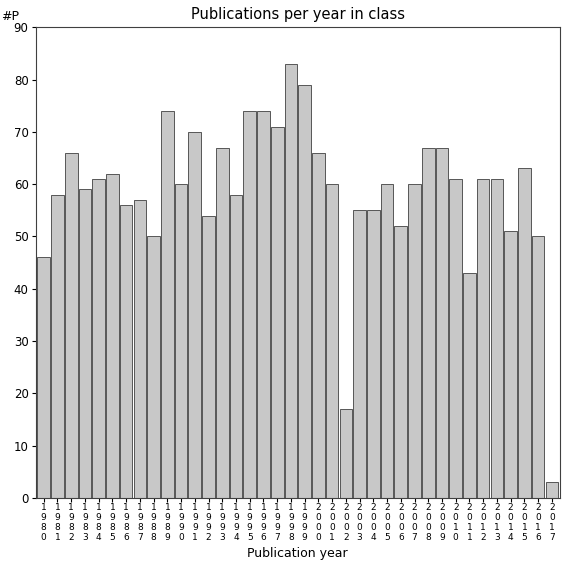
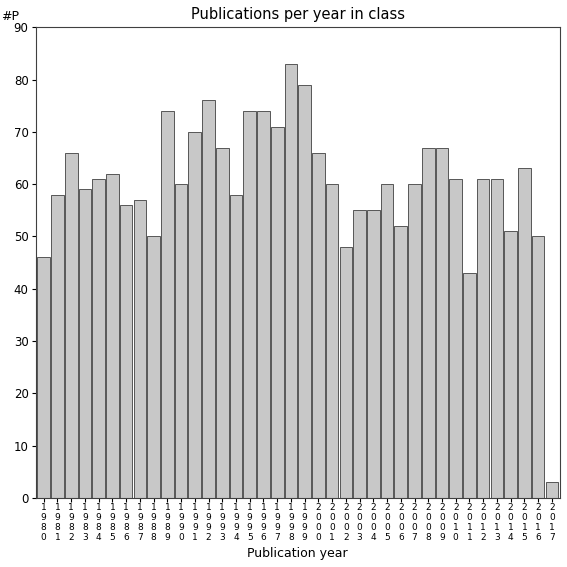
1 9 9 2: 54 -> 76
2 0 0 2: 17 -> 48
